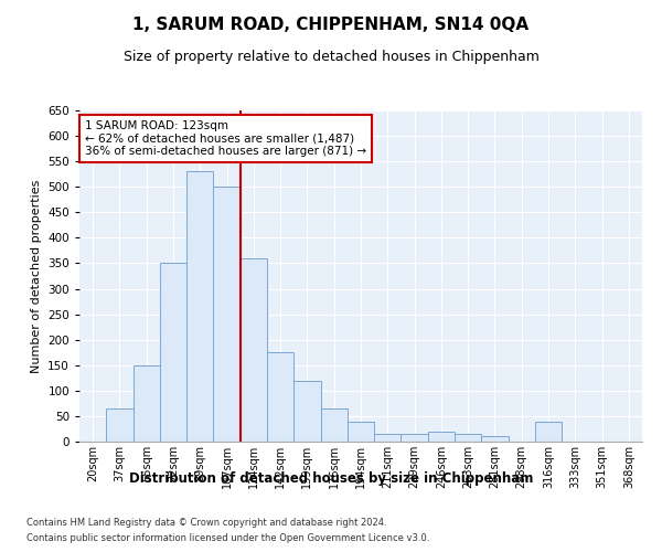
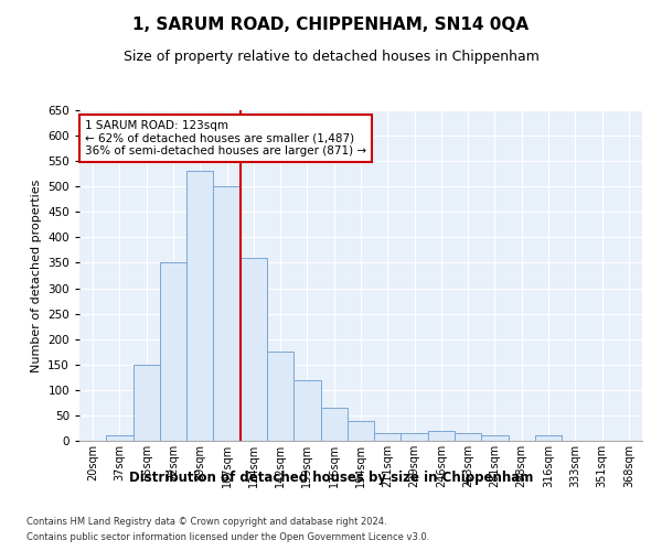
37sqm: 65 -> 10
316sqm: 40 -> 10
